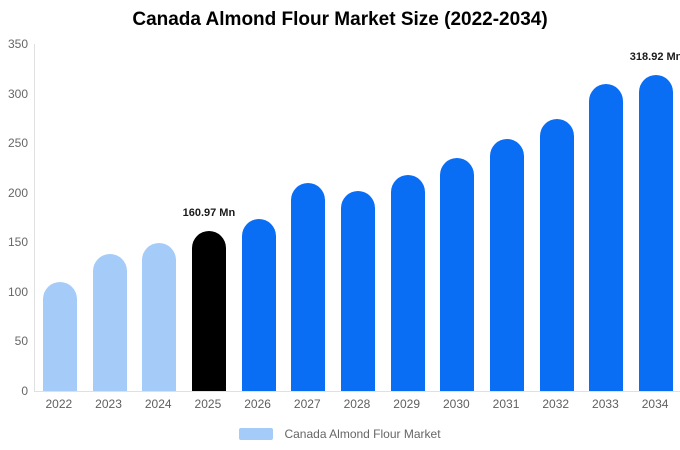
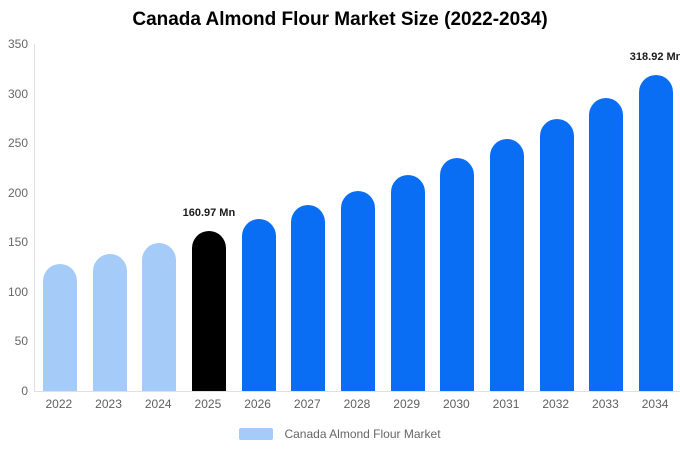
2022: 110 -> 130
2027: 210 -> 190
2033: 310 -> 300
